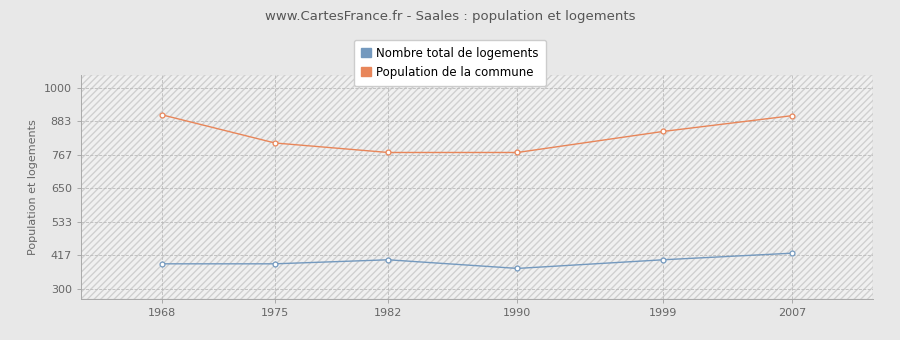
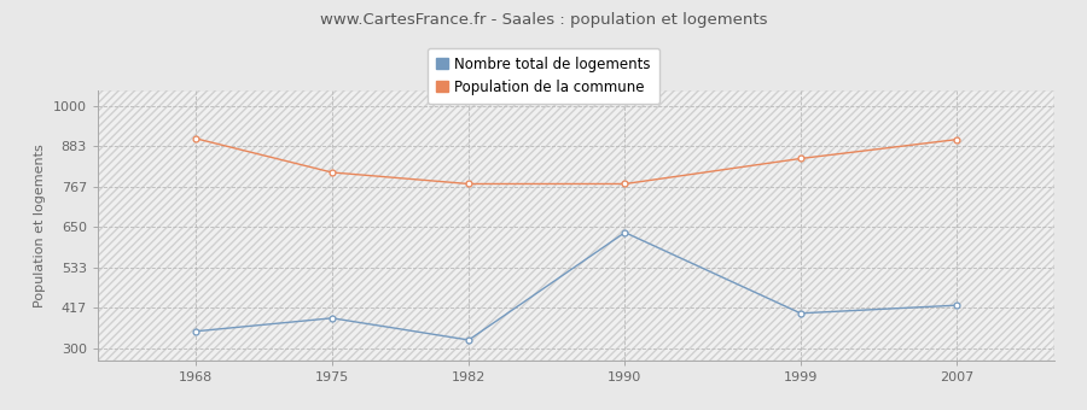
Nombre total de logements/1968: 388 -> 350
Nombre total de logements/1982: 402 -> 325
Nombre total de logements/1990: 372 -> 635
